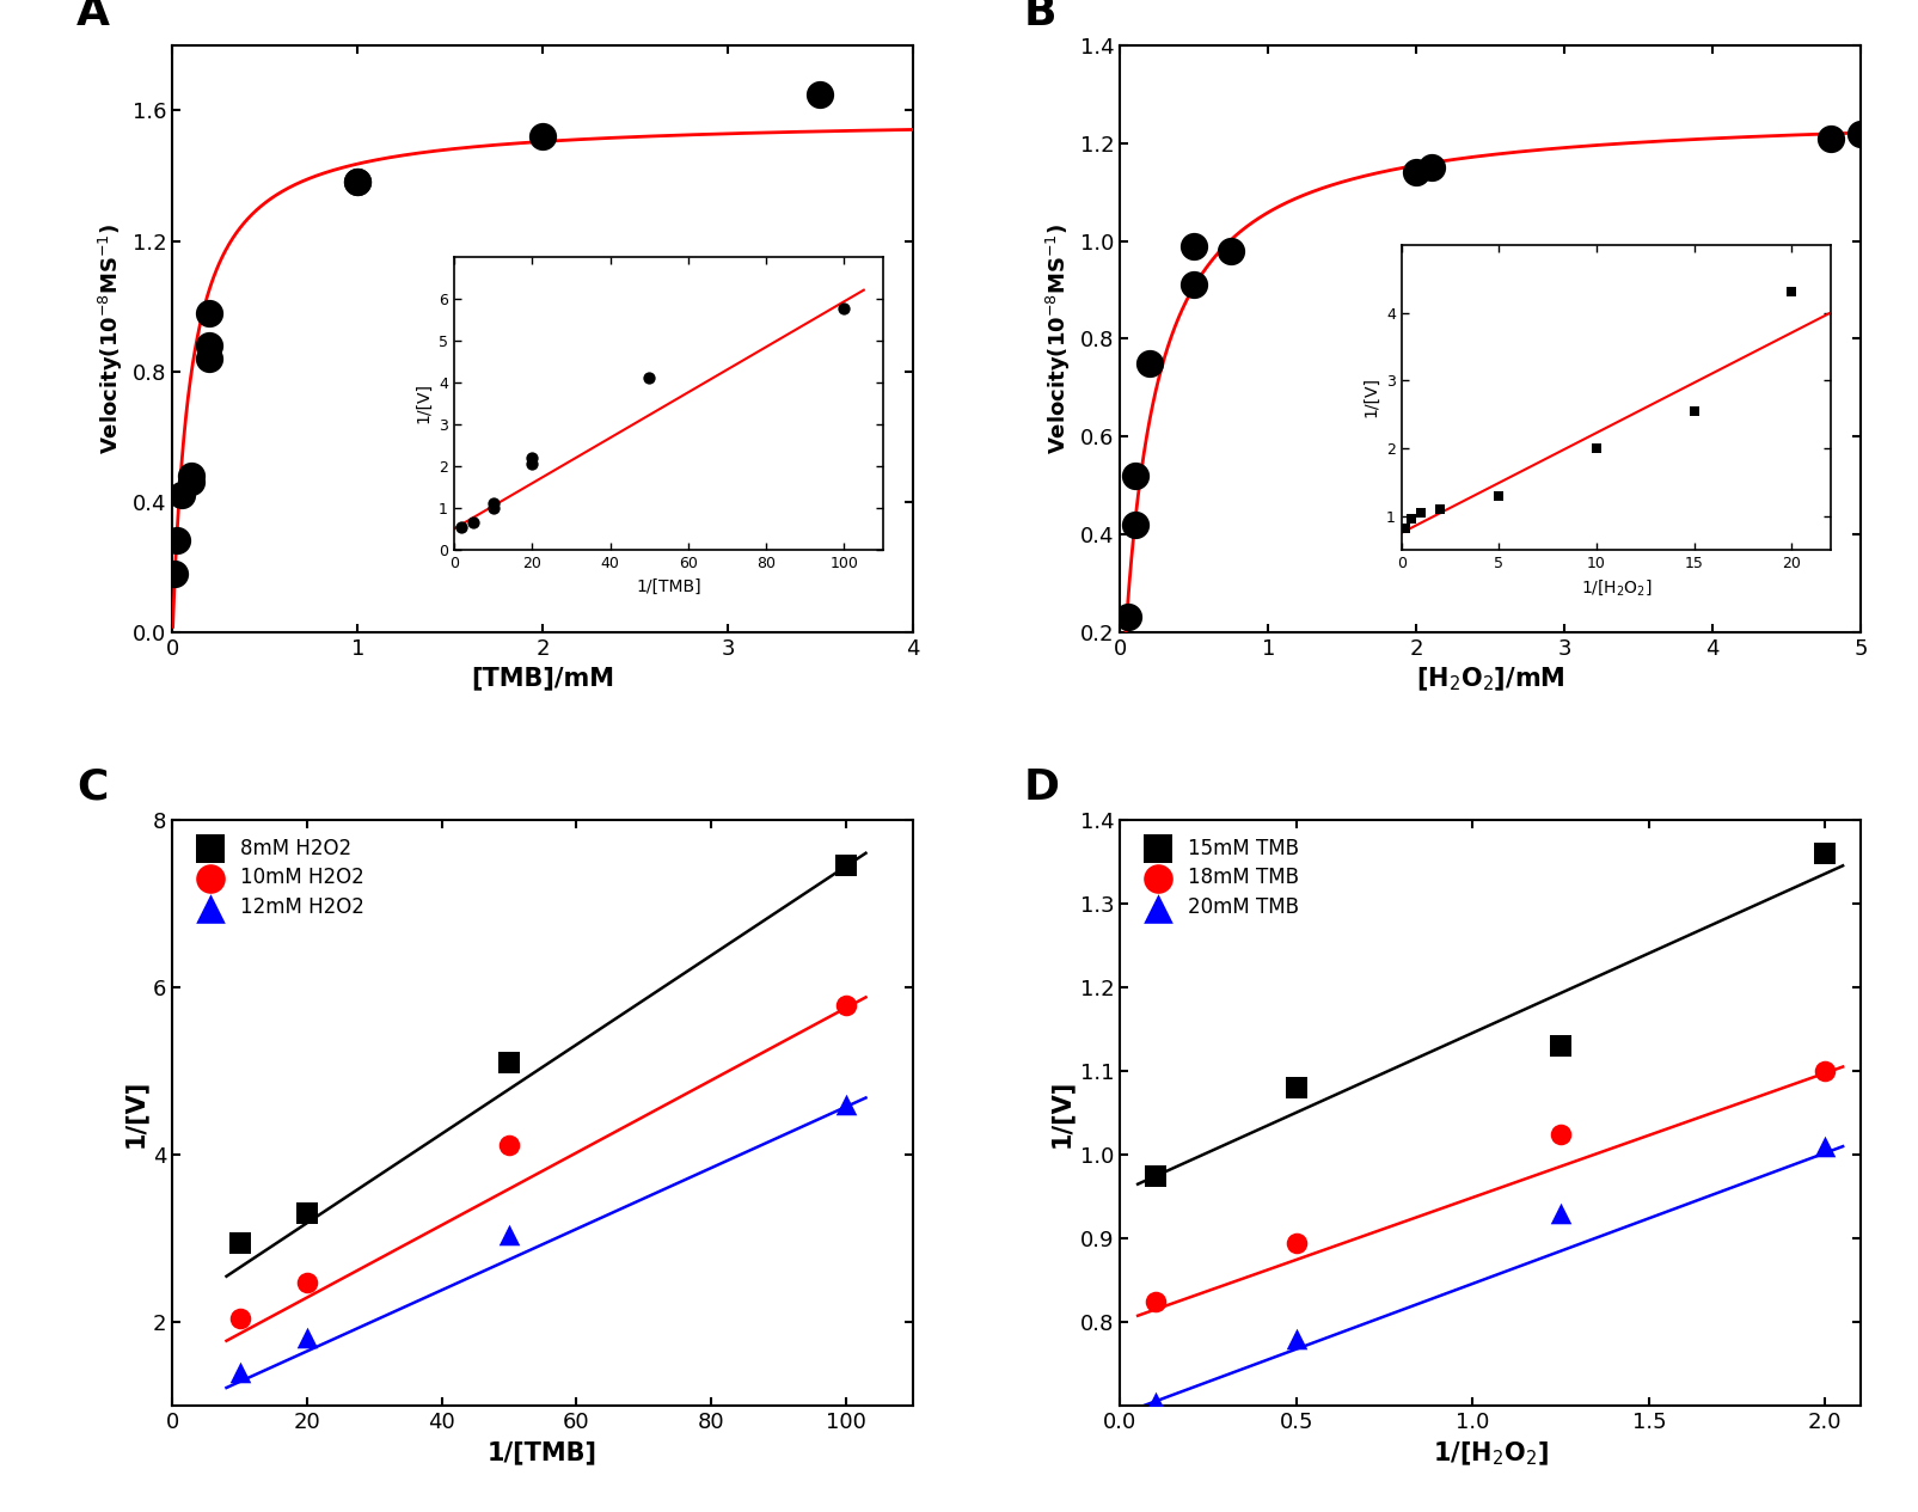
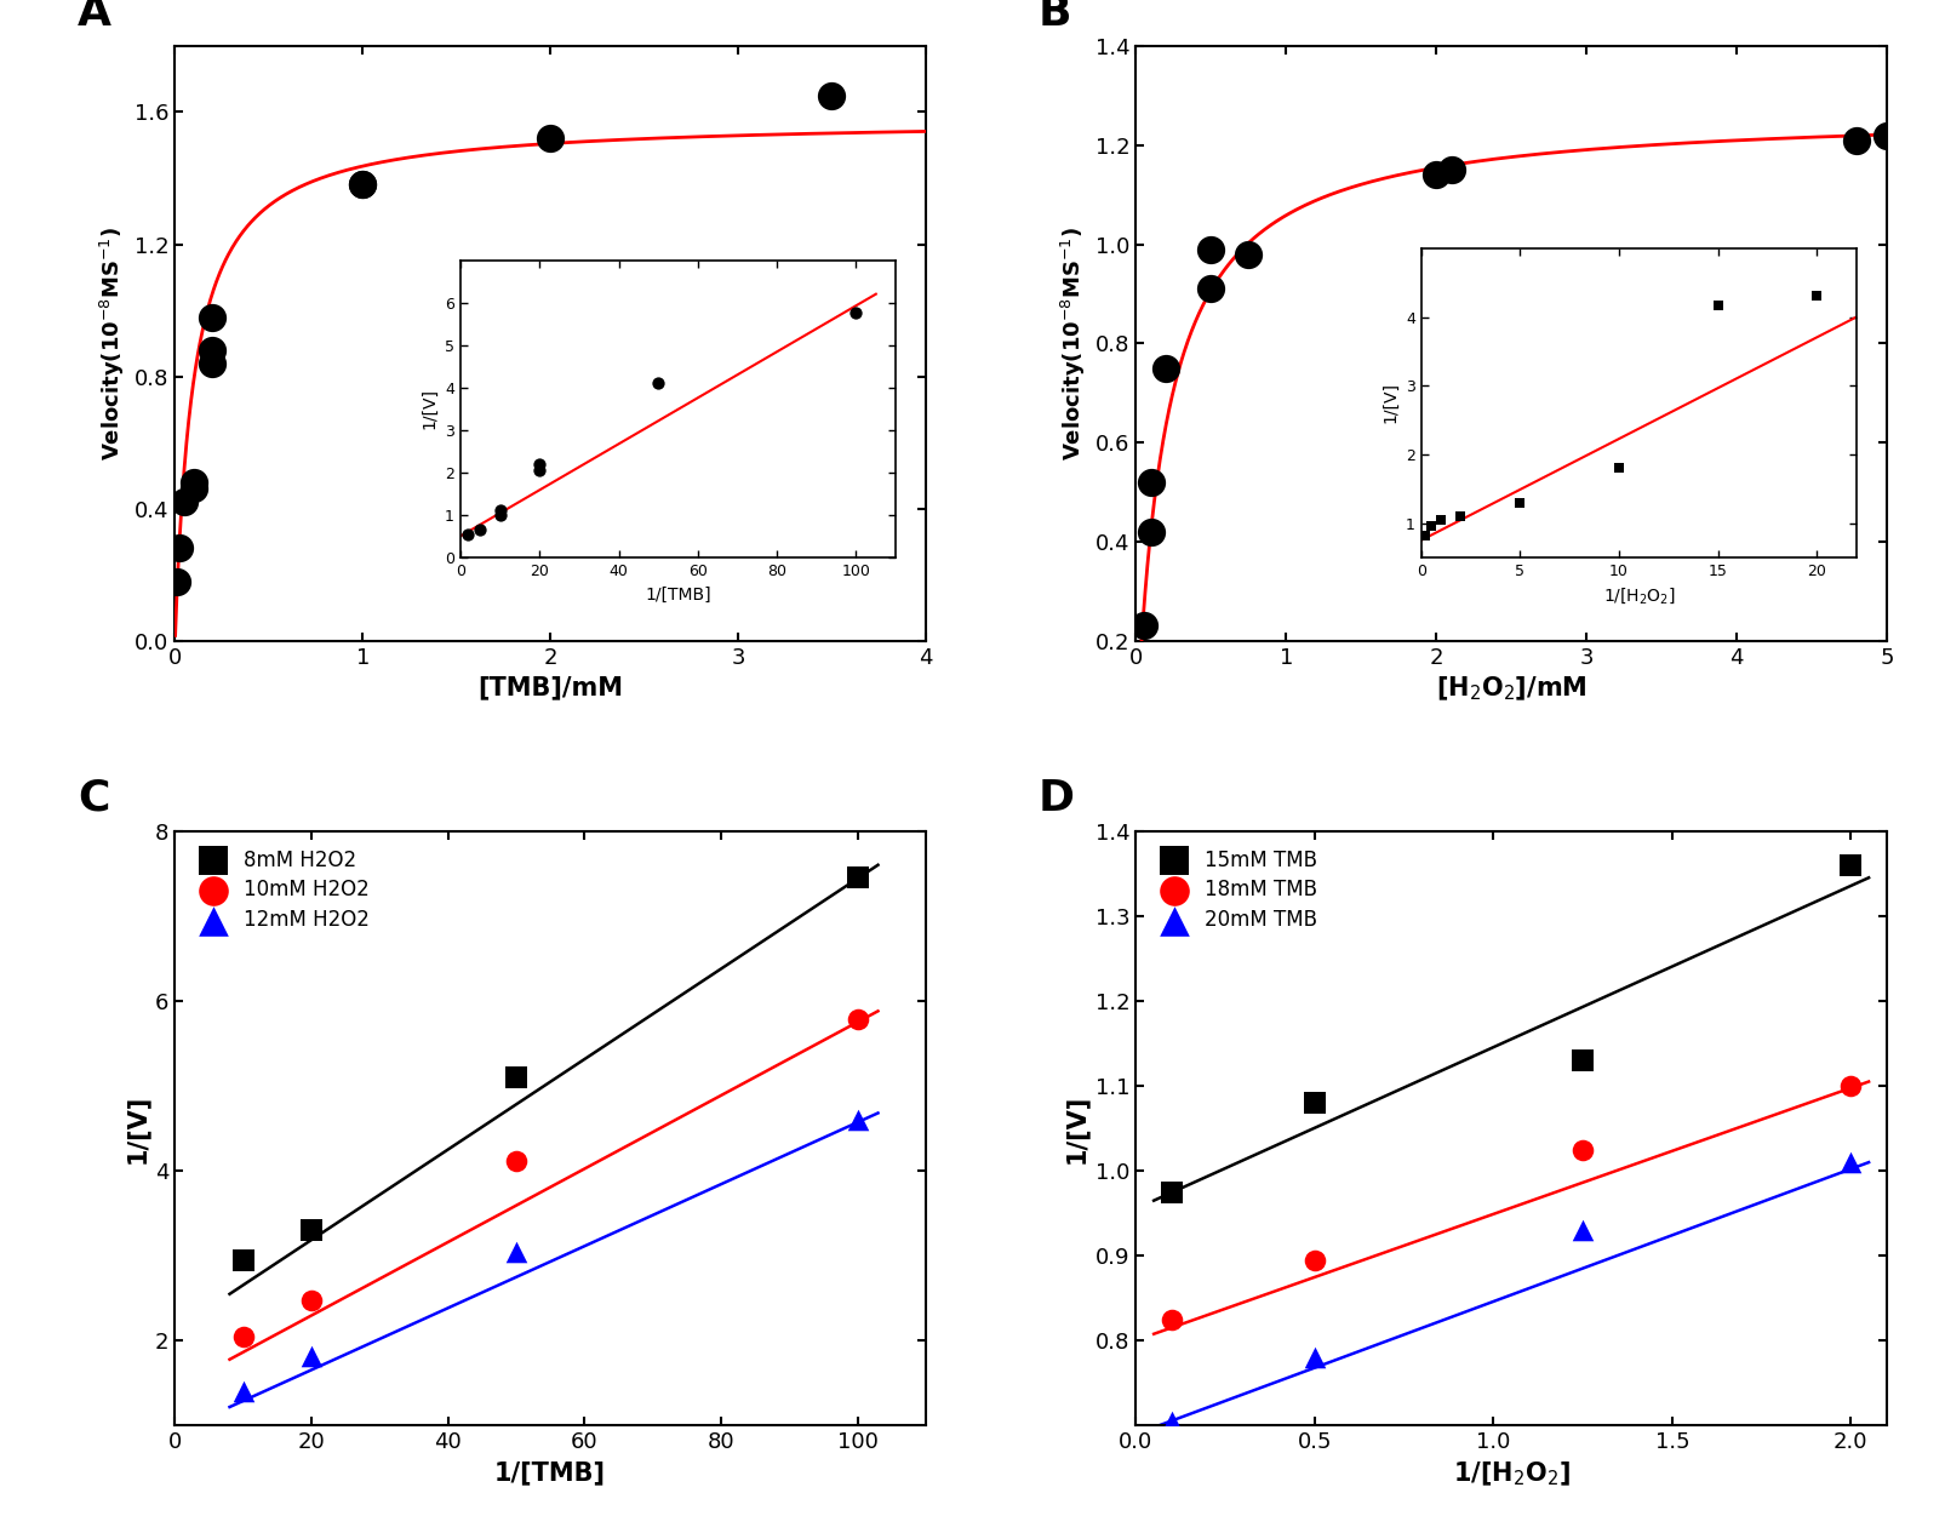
10: 2.00 -> 1.80
15: 2.55 -> 4.16
